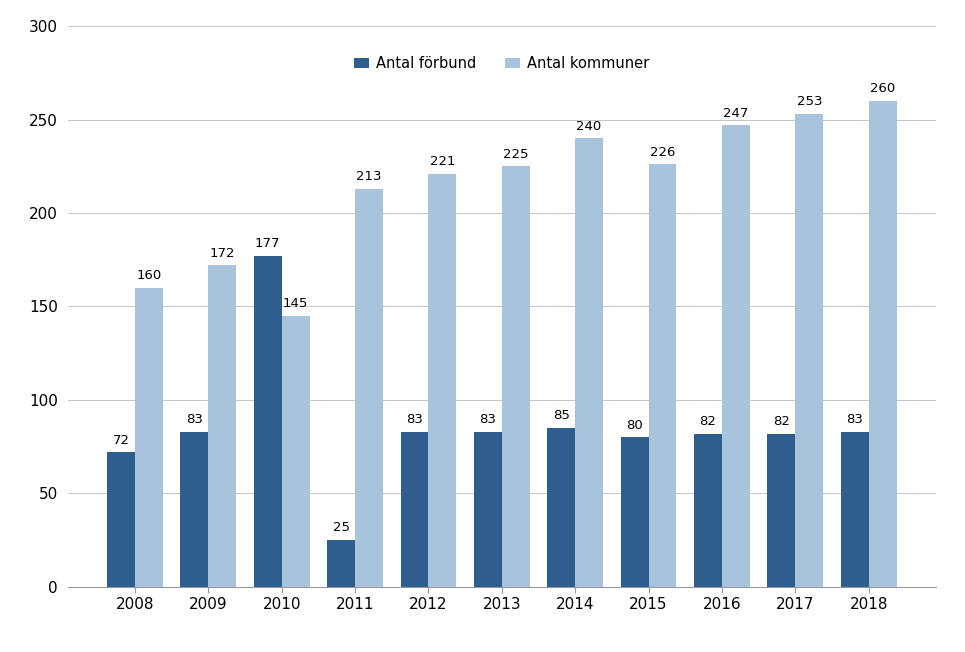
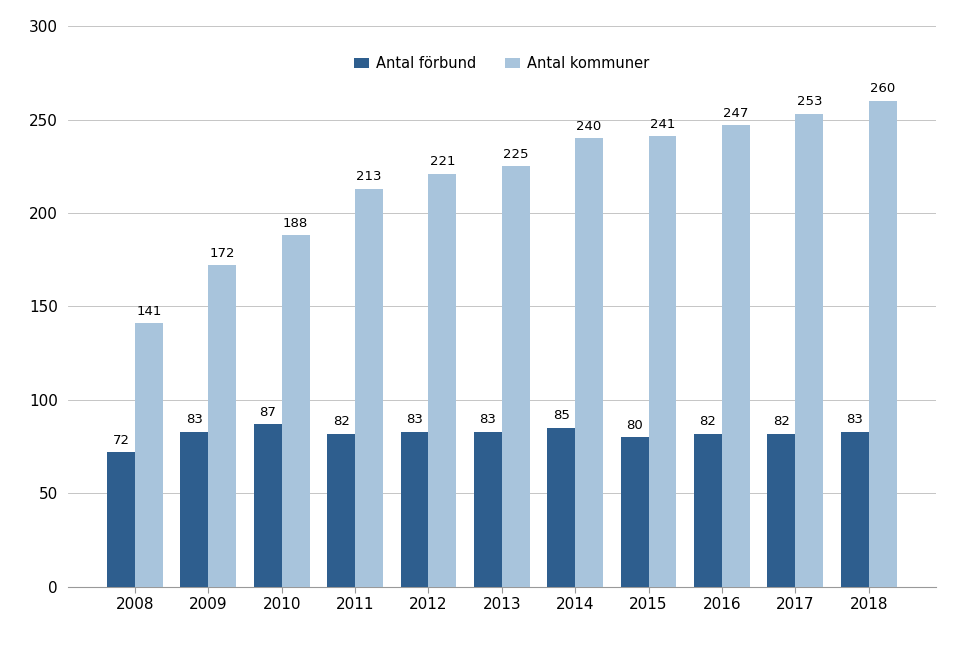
Antal kommuner/2008: 160 -> 141
Antal förbund/2010: 177 -> 87
Antal kommuner/2010: 145 -> 188
Antal förbund/2011: 25 -> 82
Antal kommuner/2015: 226 -> 241
